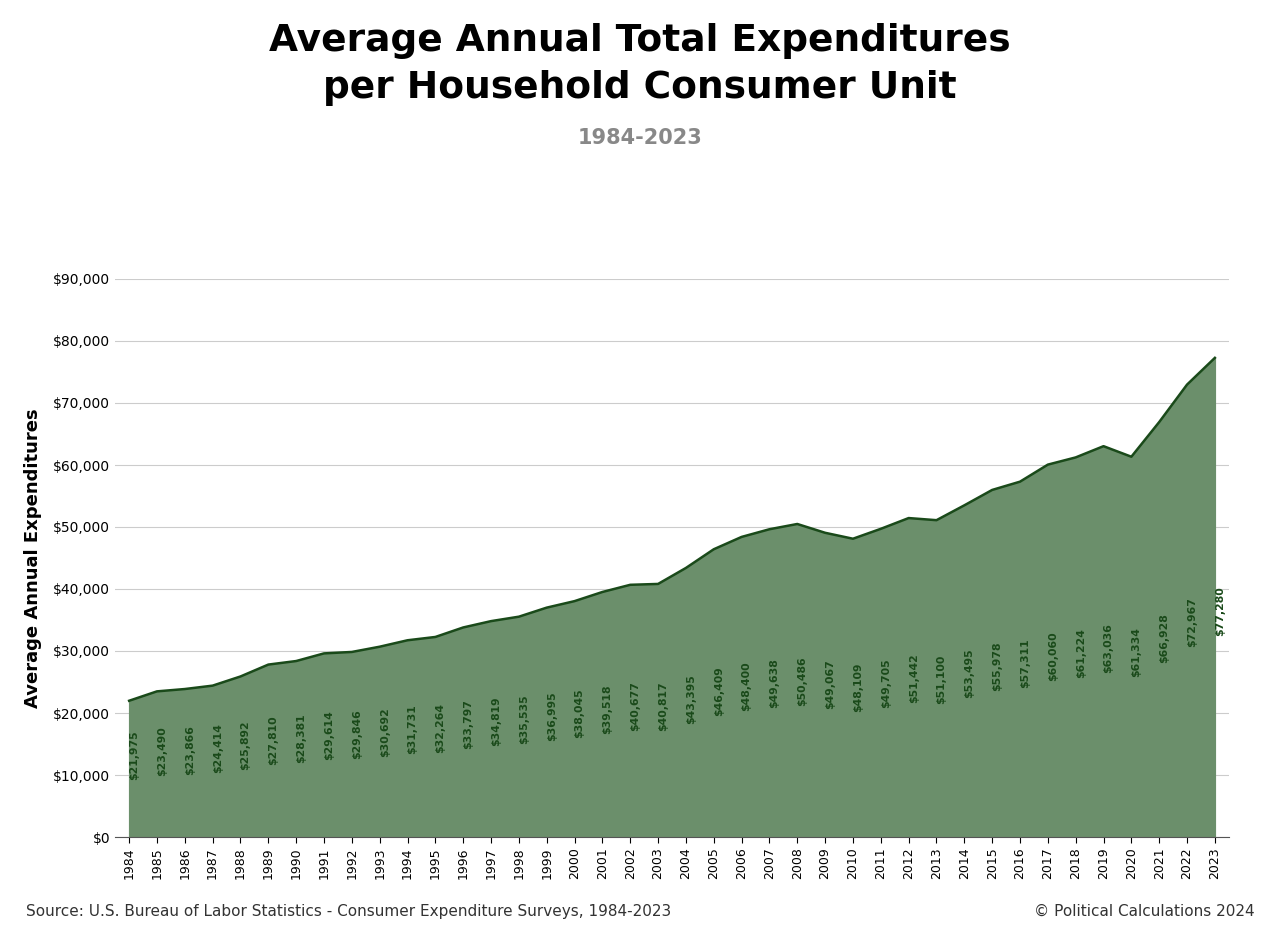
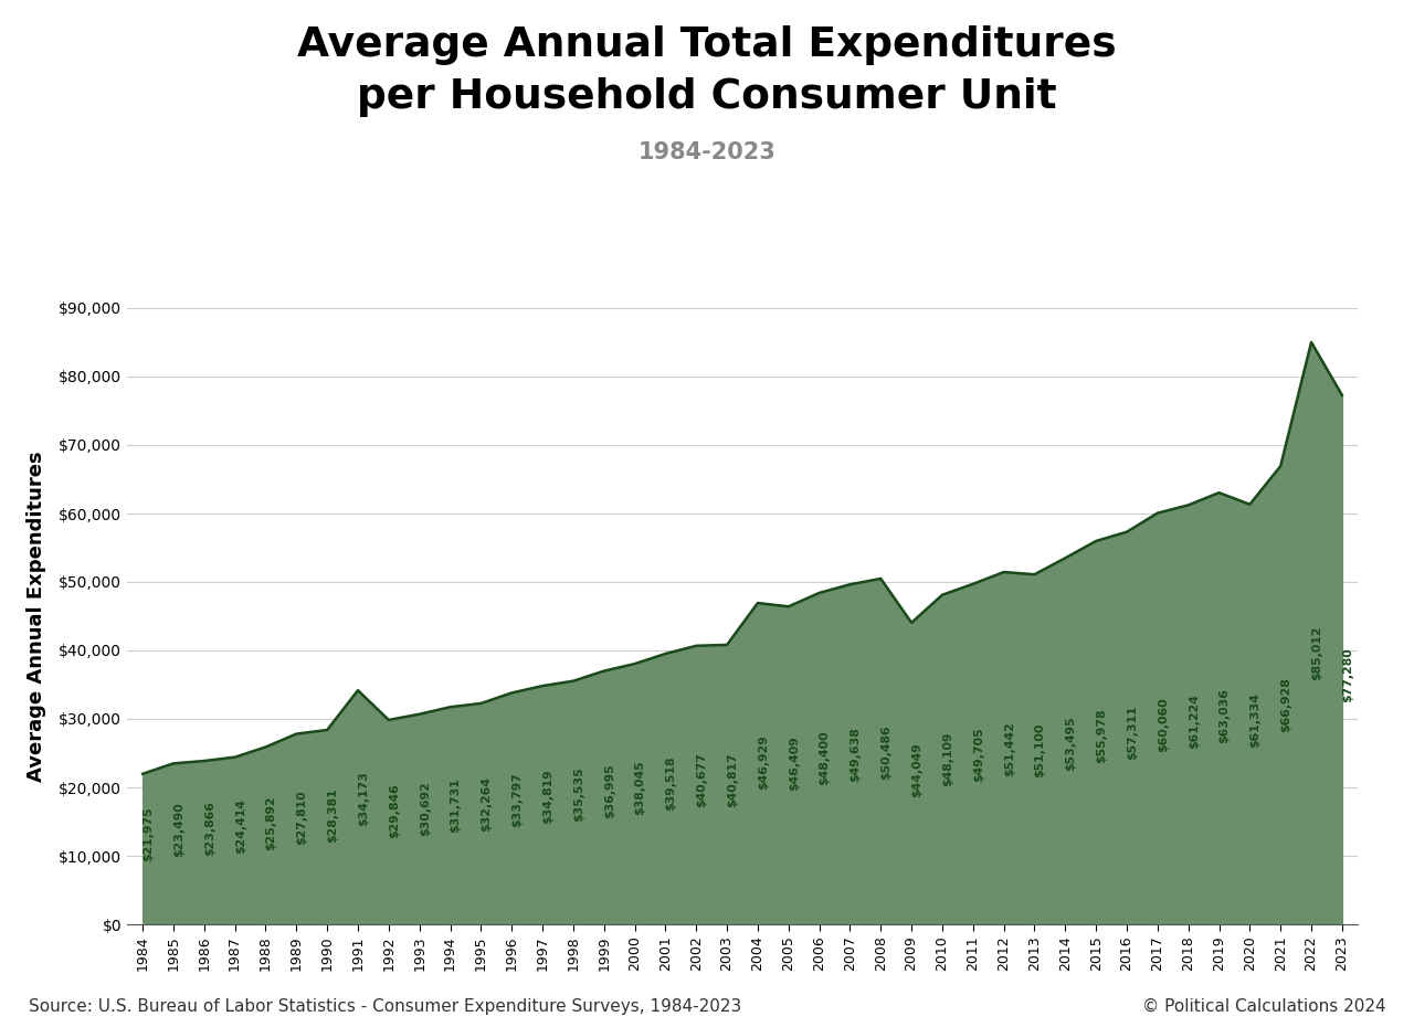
1991: $29,614 -> $34,173
2004: $43,395 -> $46,929
2009: $49,067 -> $44,049
2022: $72,967 -> $85,012
